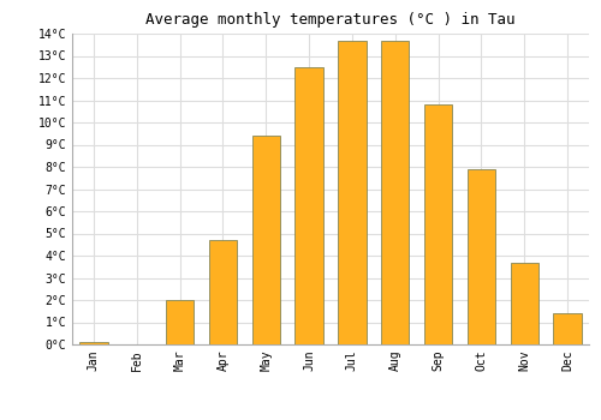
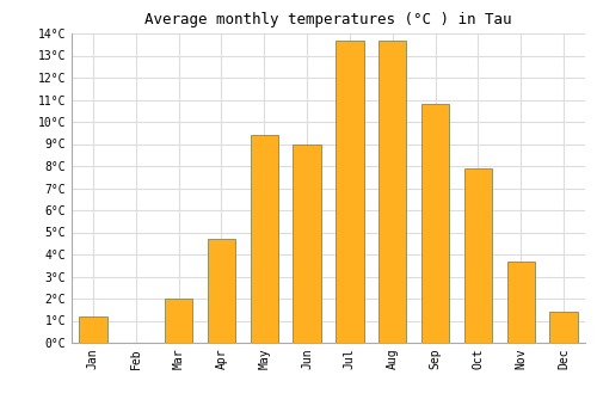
Jan: 0.1°C -> 1.2°C
Jun: 12.5°C -> 9.0°C
